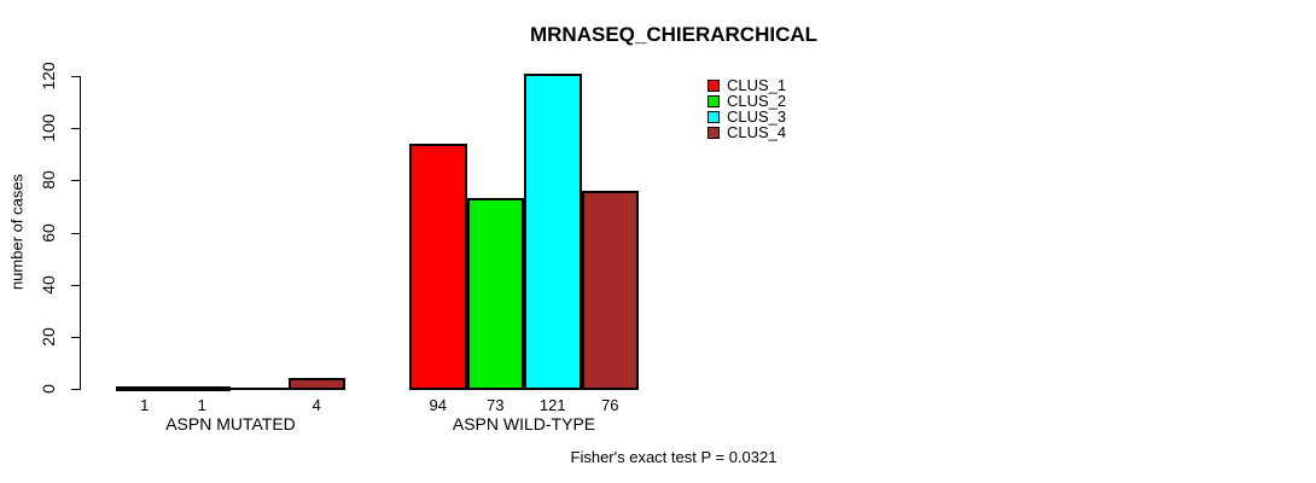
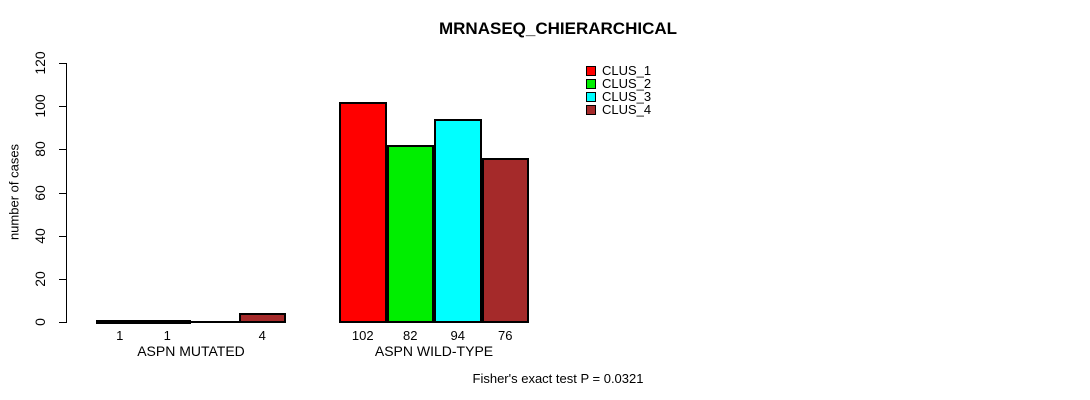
CLUS_1/ASPN WILD-TYPE: 94 -> 102
CLUS_2/ASPN WILD-TYPE: 73 -> 82
CLUS_3/ASPN WILD-TYPE: 121 -> 94
